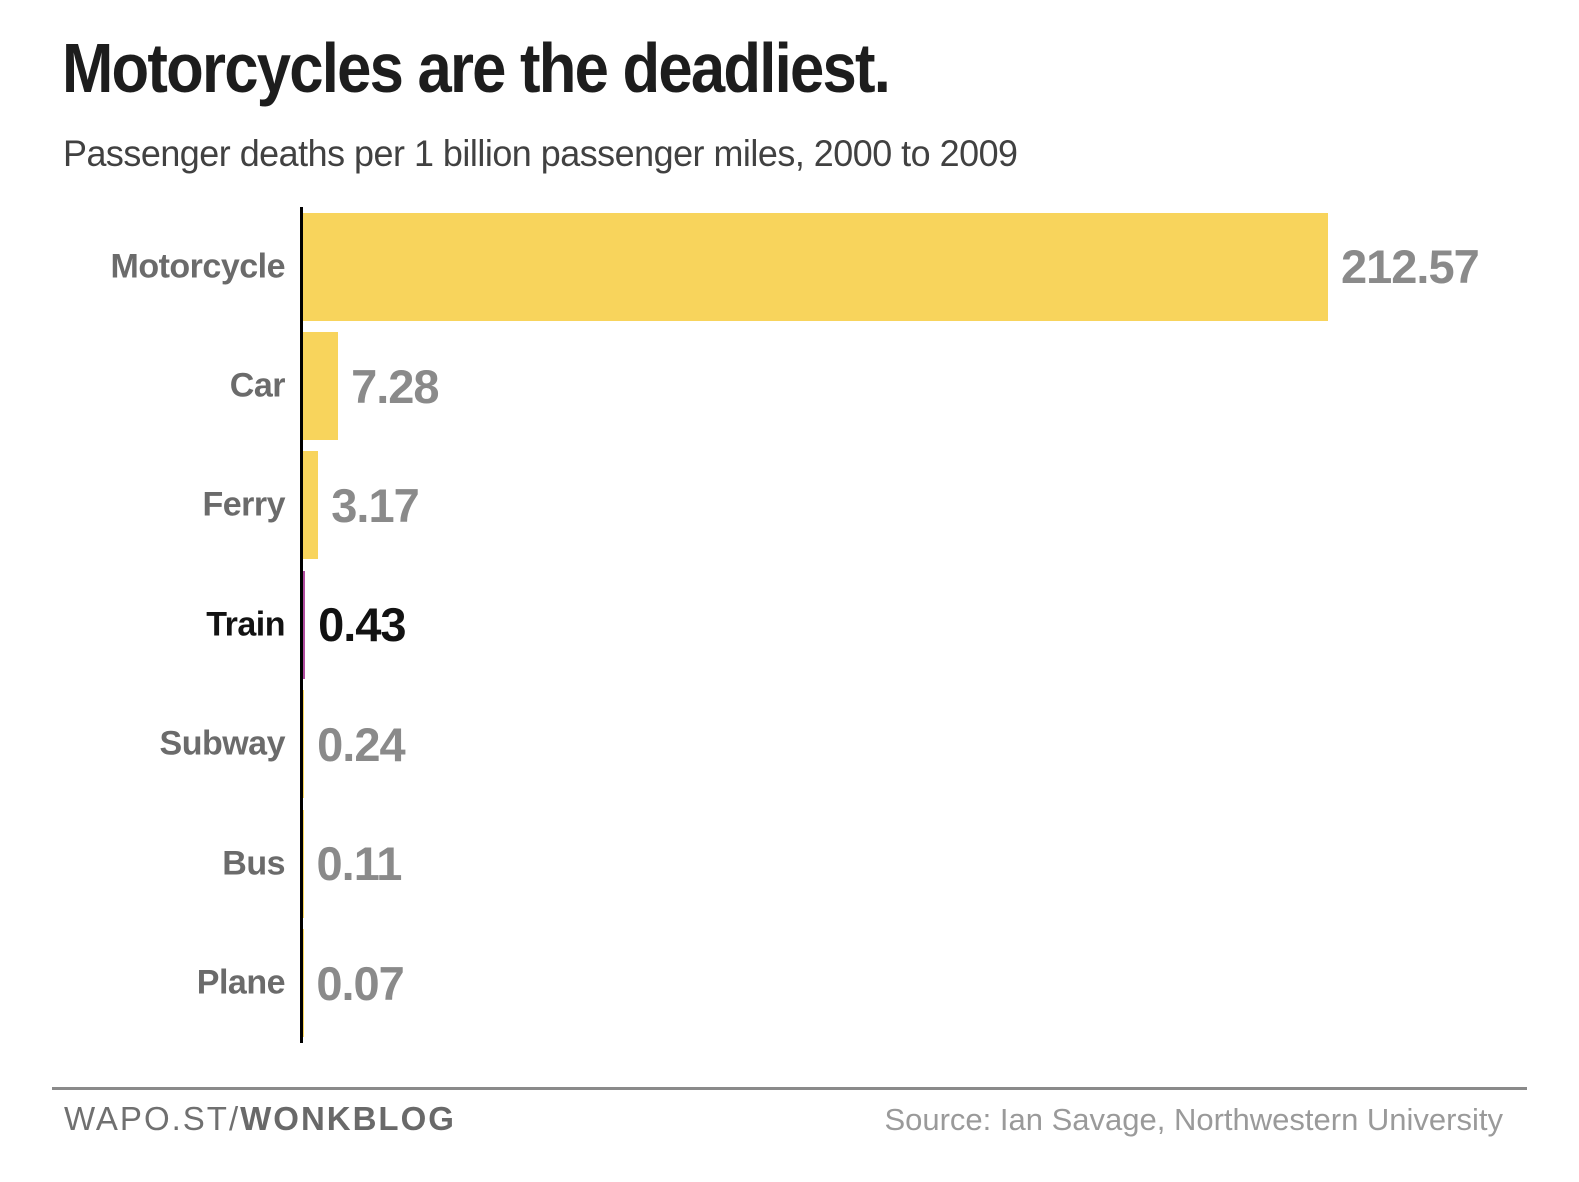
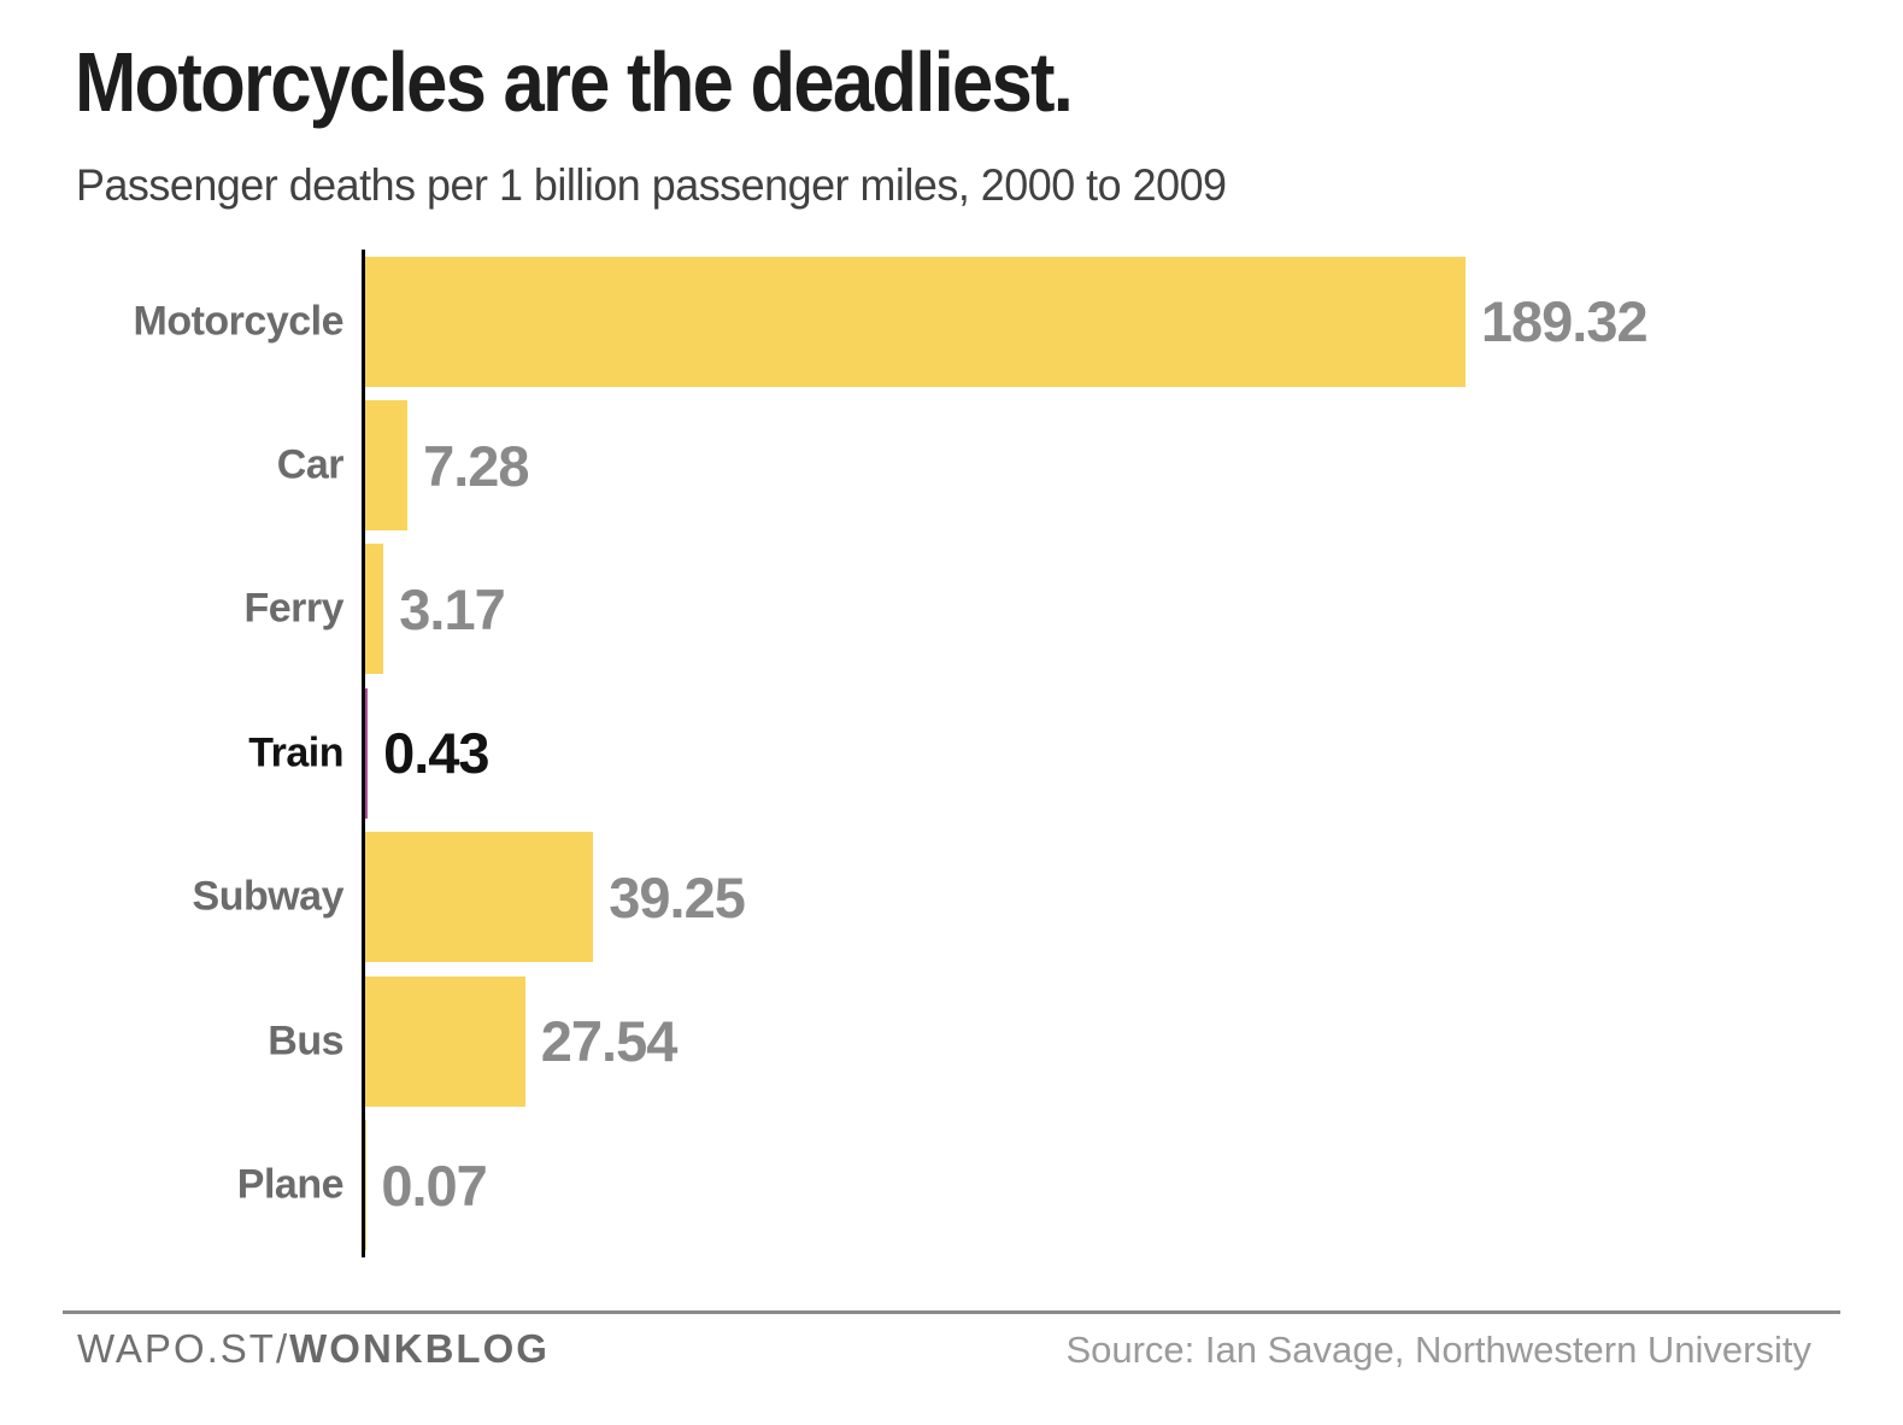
Motorcycle: 212.57 -> 189.32
Subway: 0.24 -> 39.25
Bus: 0.11 -> 27.54
